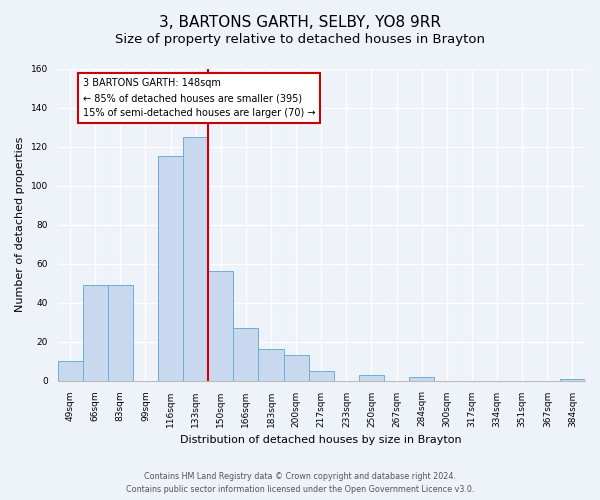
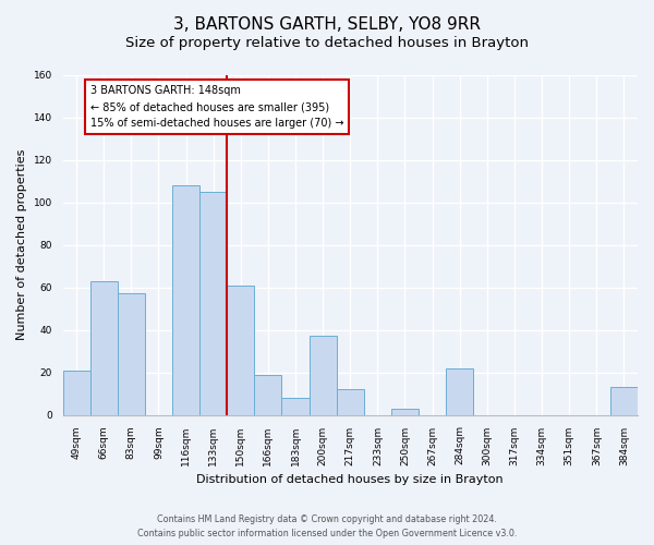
49sqm: 10 -> 21
66sqm: 49 -> 63
83sqm: 49 -> 57
116sqm: 115 -> 108
133sqm: 125 -> 105
150sqm: 56 -> 61
166sqm: 27 -> 19
183sqm: 16 -> 8
200sqm: 13 -> 37
217sqm: 5 -> 12
284sqm: 2 -> 22
384sqm: 1 -> 13
